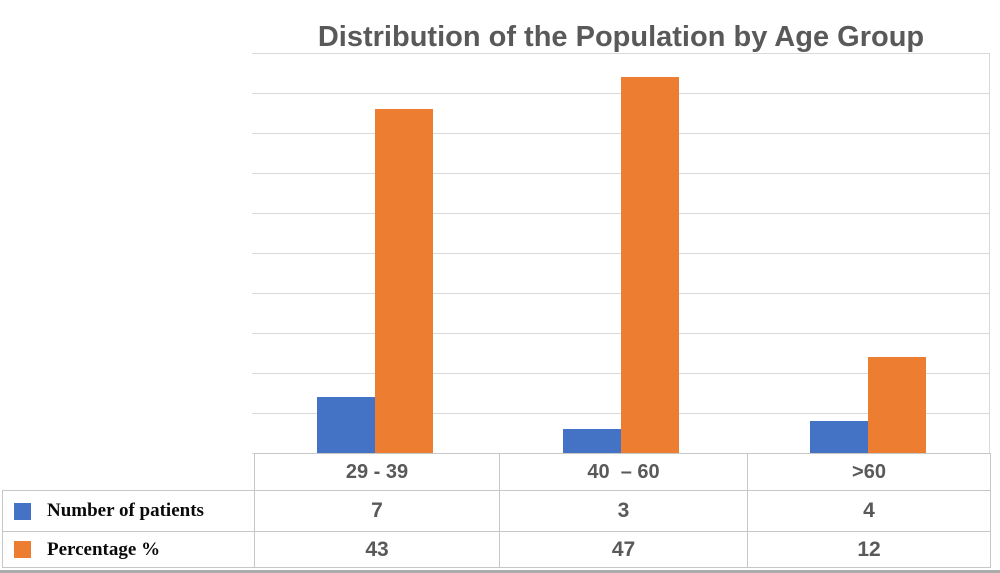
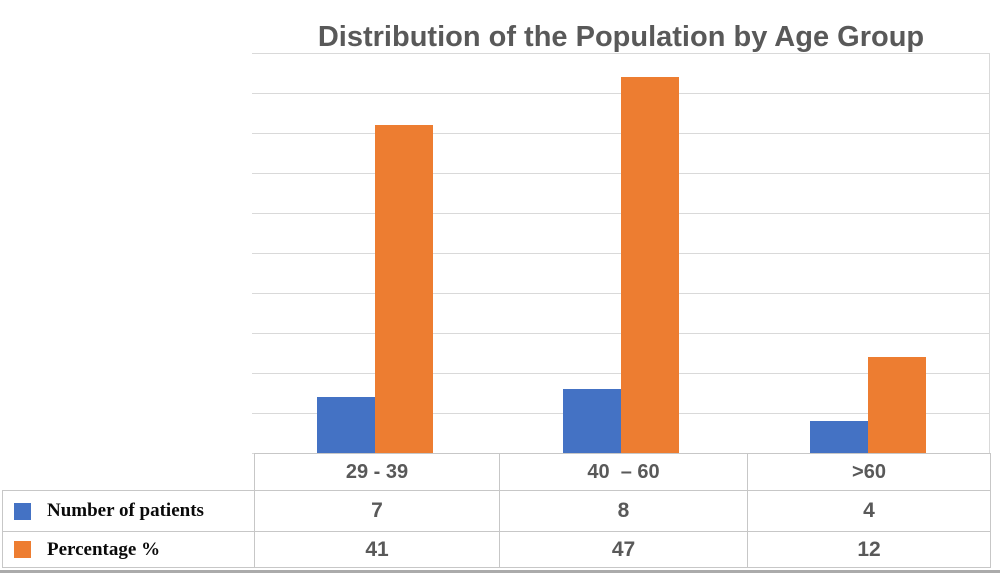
Percentage %/29 - 39: 43 -> 41
Number of patients/40 – 60: 3 -> 8
